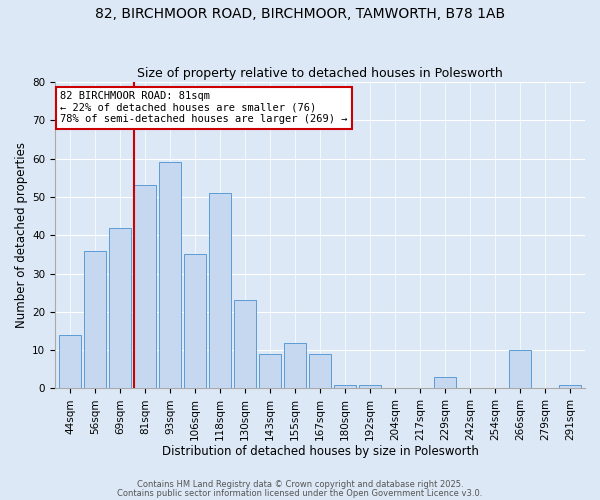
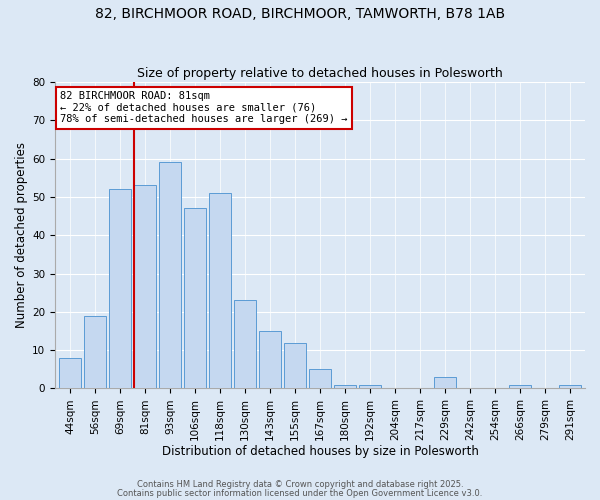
44sqm: 14 -> 8
56sqm: 36 -> 19
69sqm: 42 -> 52
106sqm: 35 -> 47
143sqm: 9 -> 15
167sqm: 9 -> 5
266sqm: 10 -> 1
